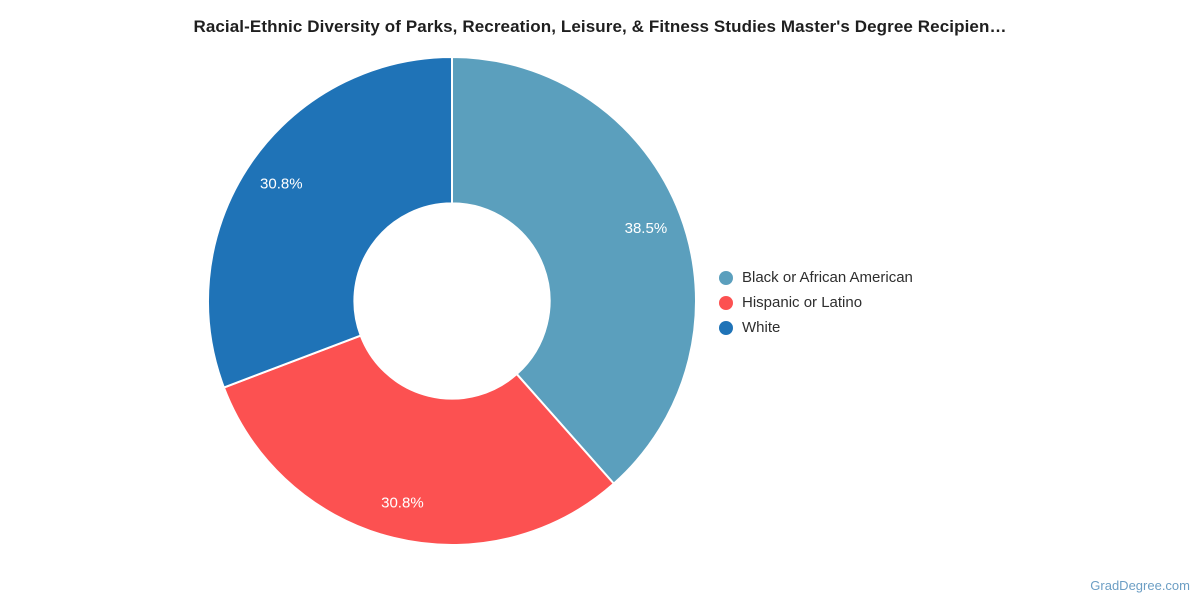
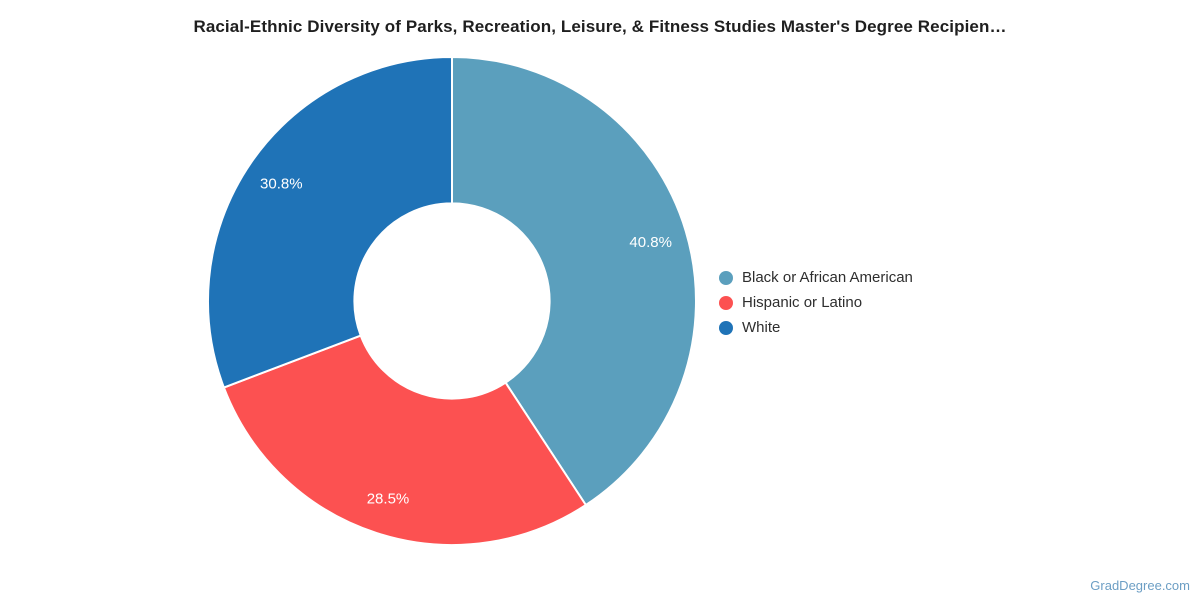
Black or African American: 38.5% -> 40.8%
Hispanic or Latino: 30.8% -> 28.5%
